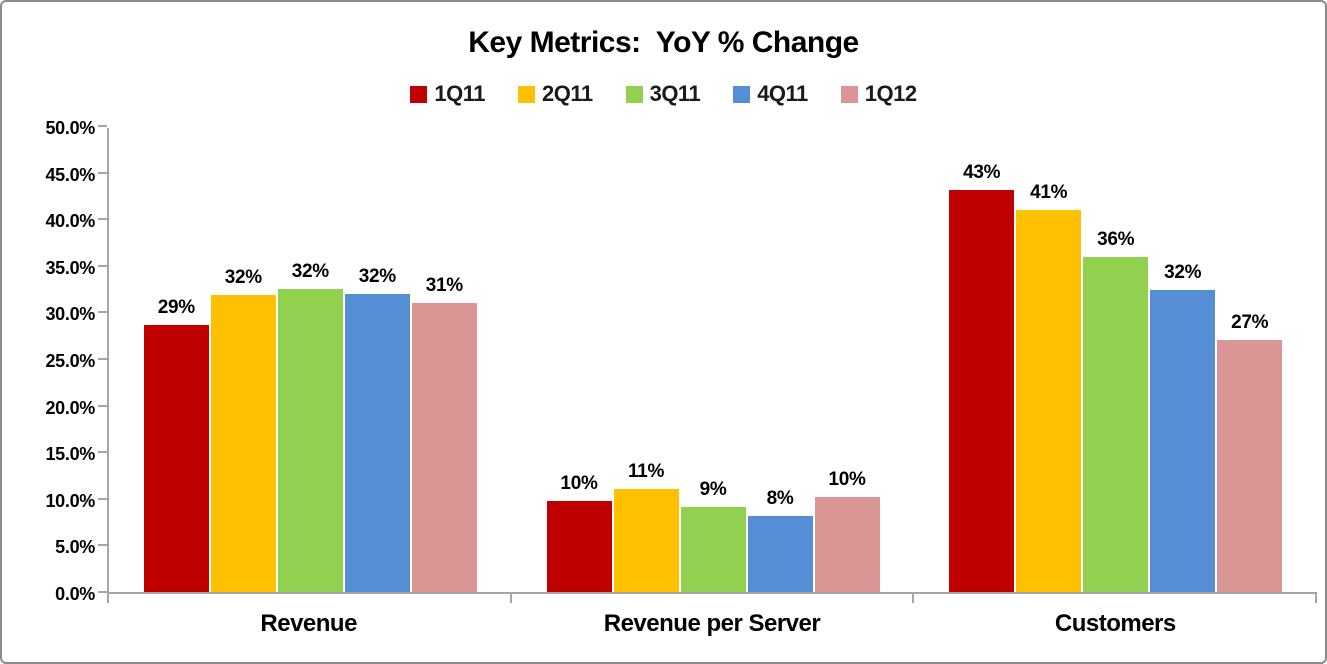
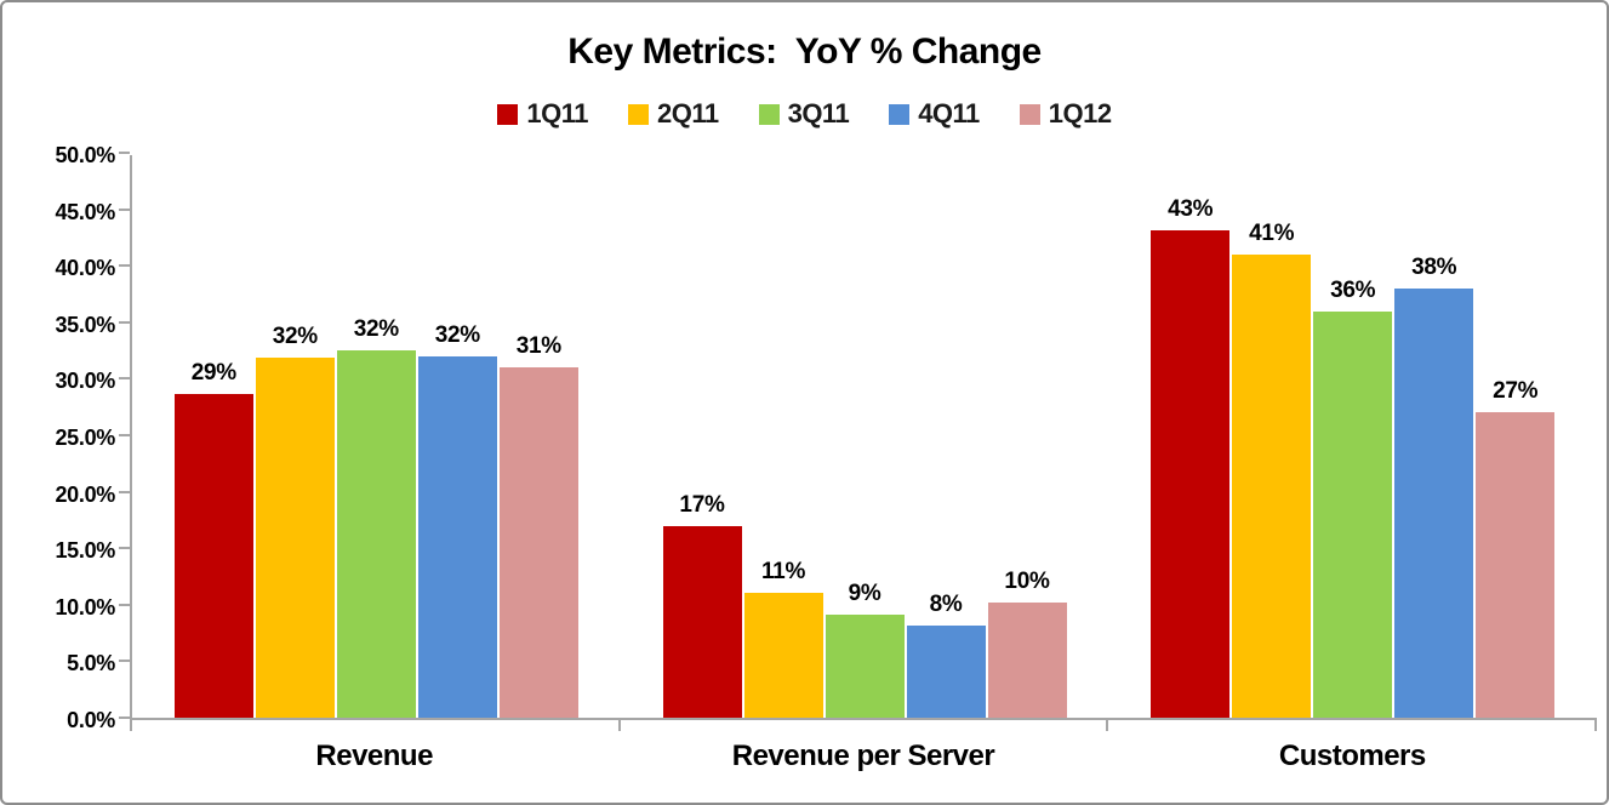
1Q11/Revenue per Server: 10% -> 17%
4Q11/Customers: 32% -> 38%
